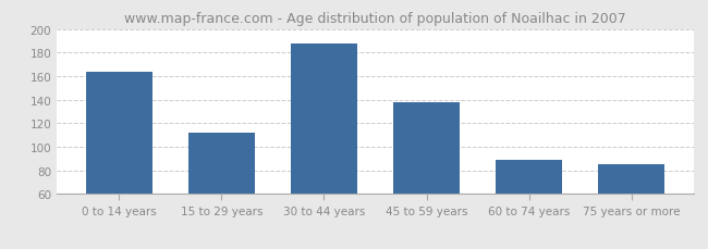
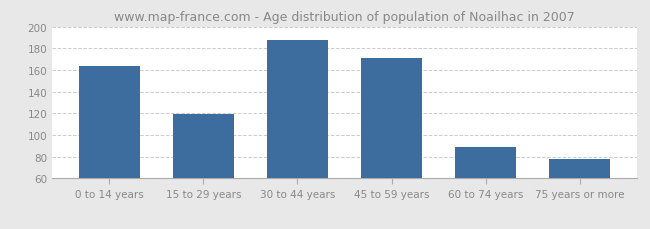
15 to 29 years: 112 -> 119
45 to 59 years: 138 -> 171
75 years or more: 85 -> 78
